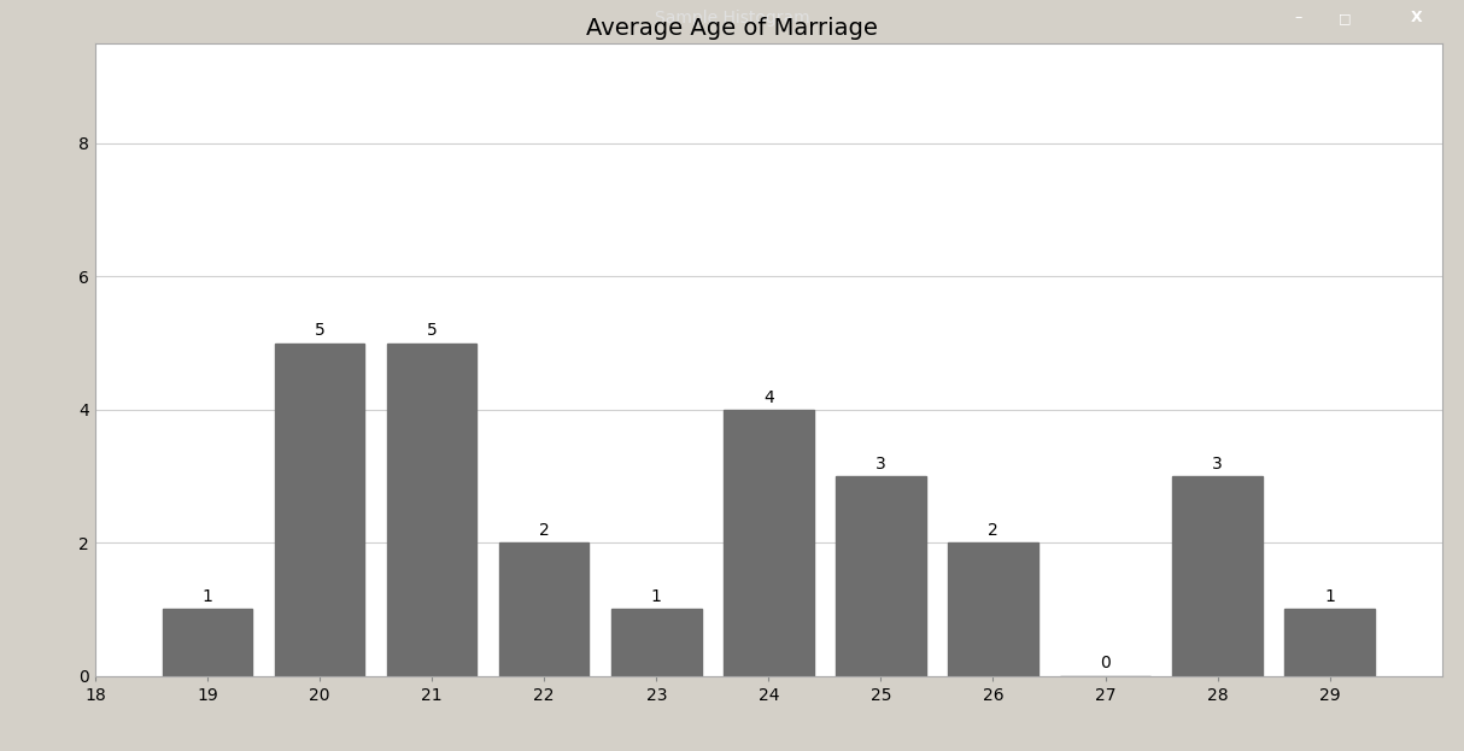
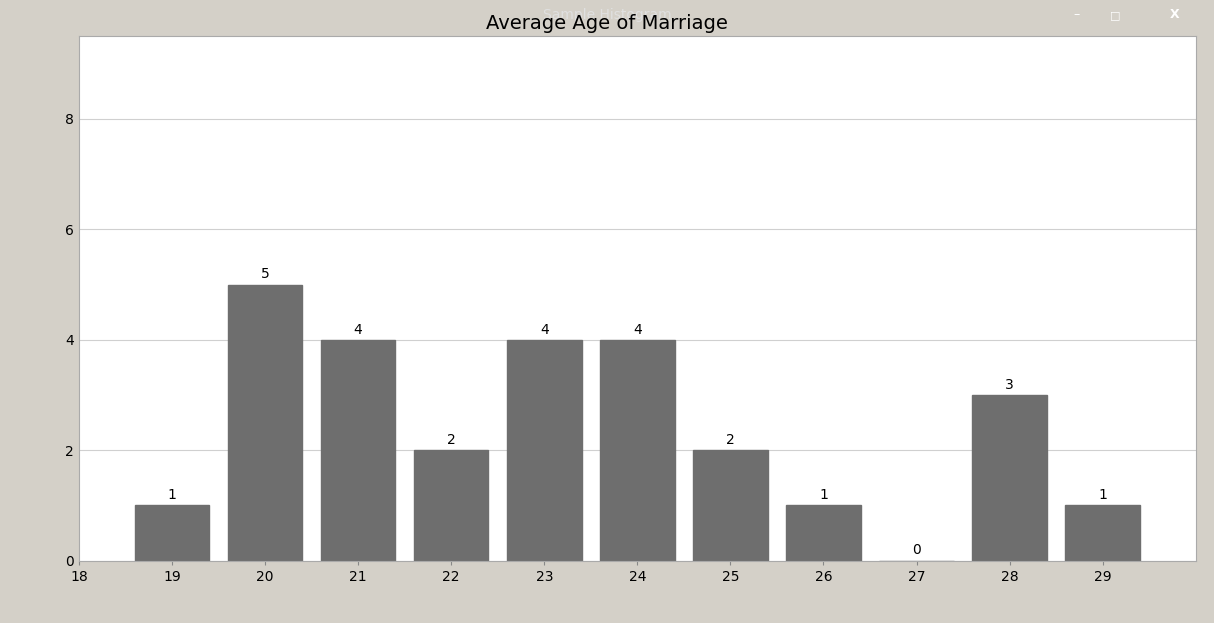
21: 5 -> 4
23: 1 -> 4
25: 3 -> 2
26: 2 -> 1
